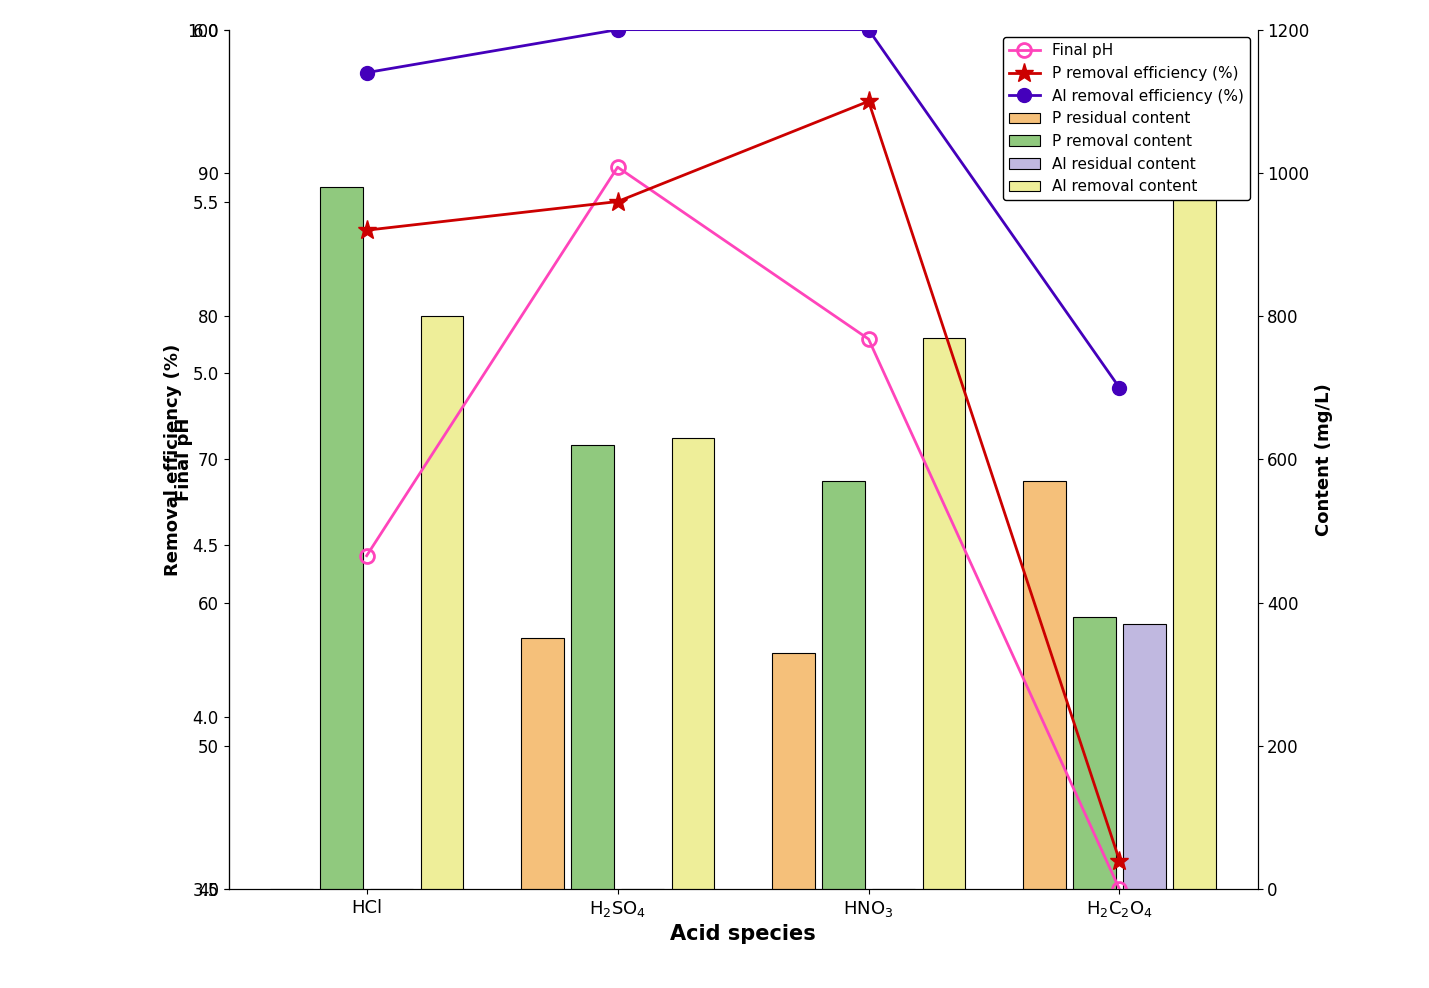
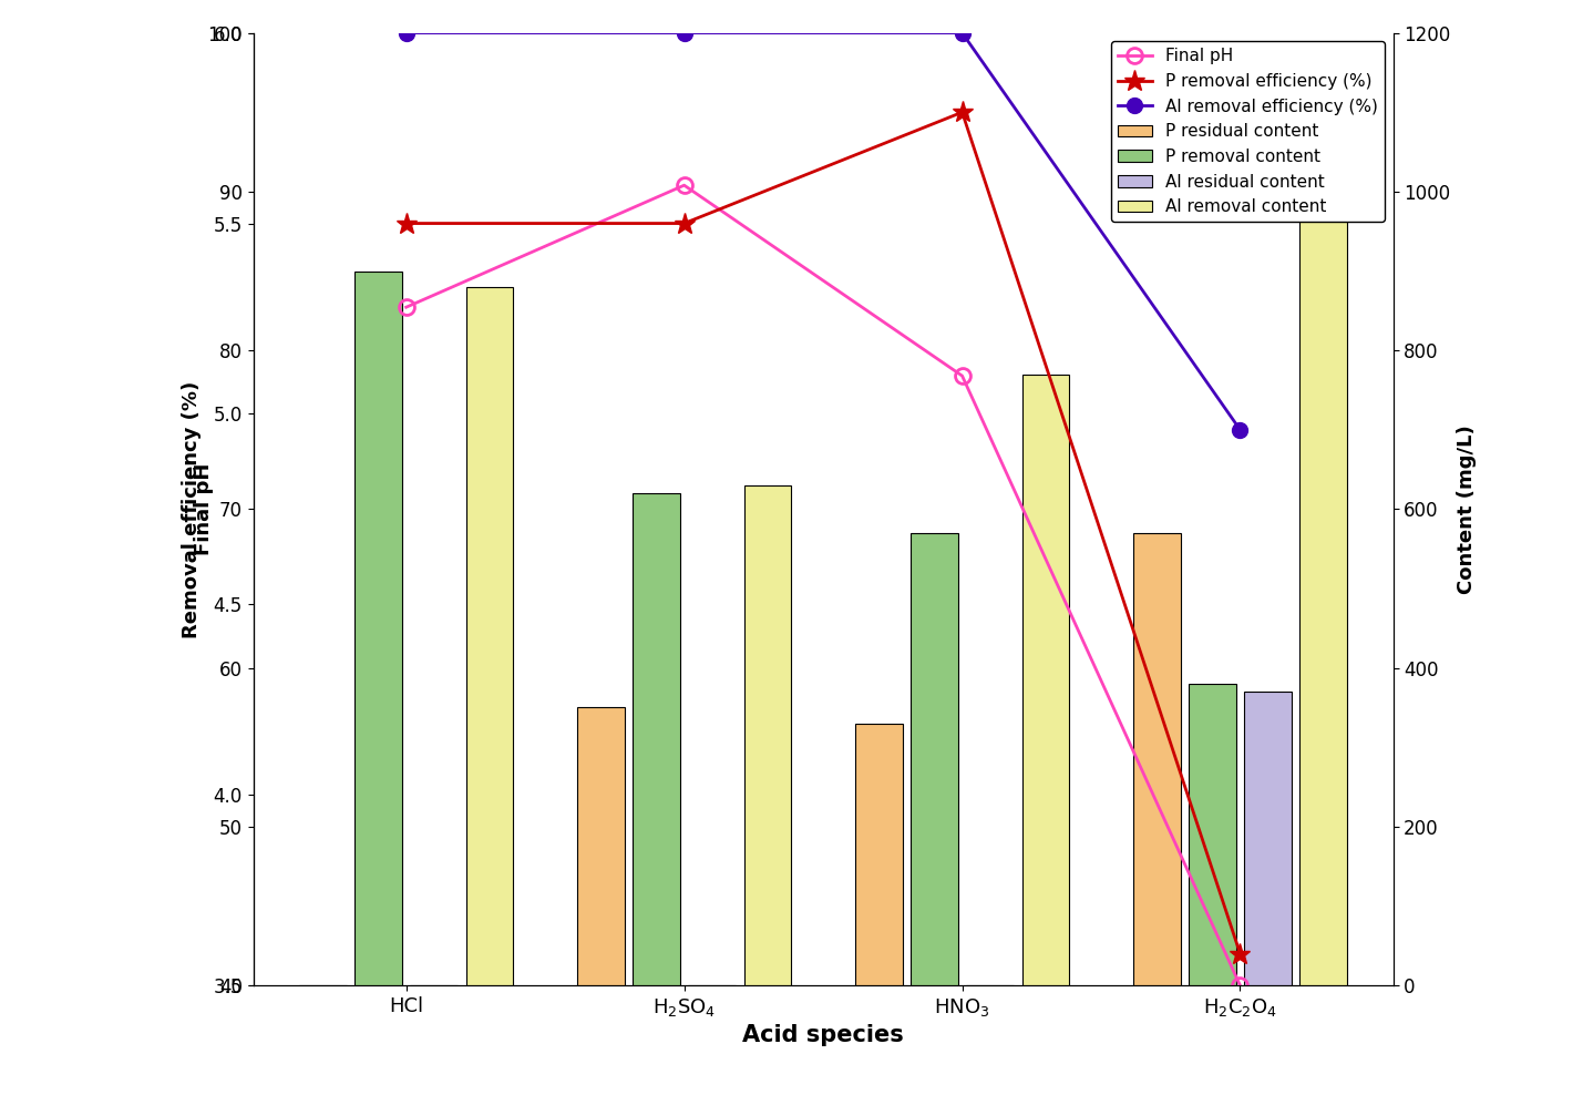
P removal content/HCl: 980 -> 900
Final pH/HCl: 4.47 -> 5.28
P removal efficiency (%)/HCl: 86 -> 88
Al removal efficiency (%)/HCl: 97 -> 100
Al removal content/HCl: 800 -> 880
